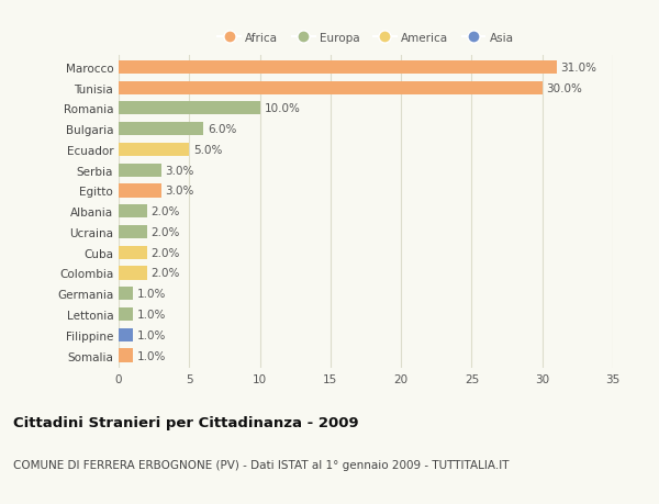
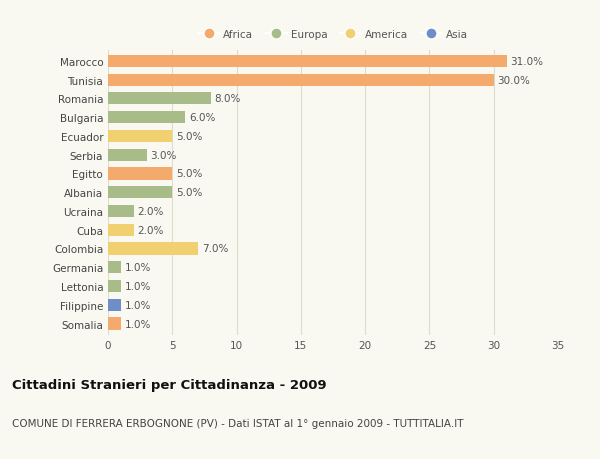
Romania: 10.0% -> 8.0%
Egitto: 3.0% -> 5.0%
Albania: 2.0% -> 5.0%
Colombia: 2.0% -> 7.0%
